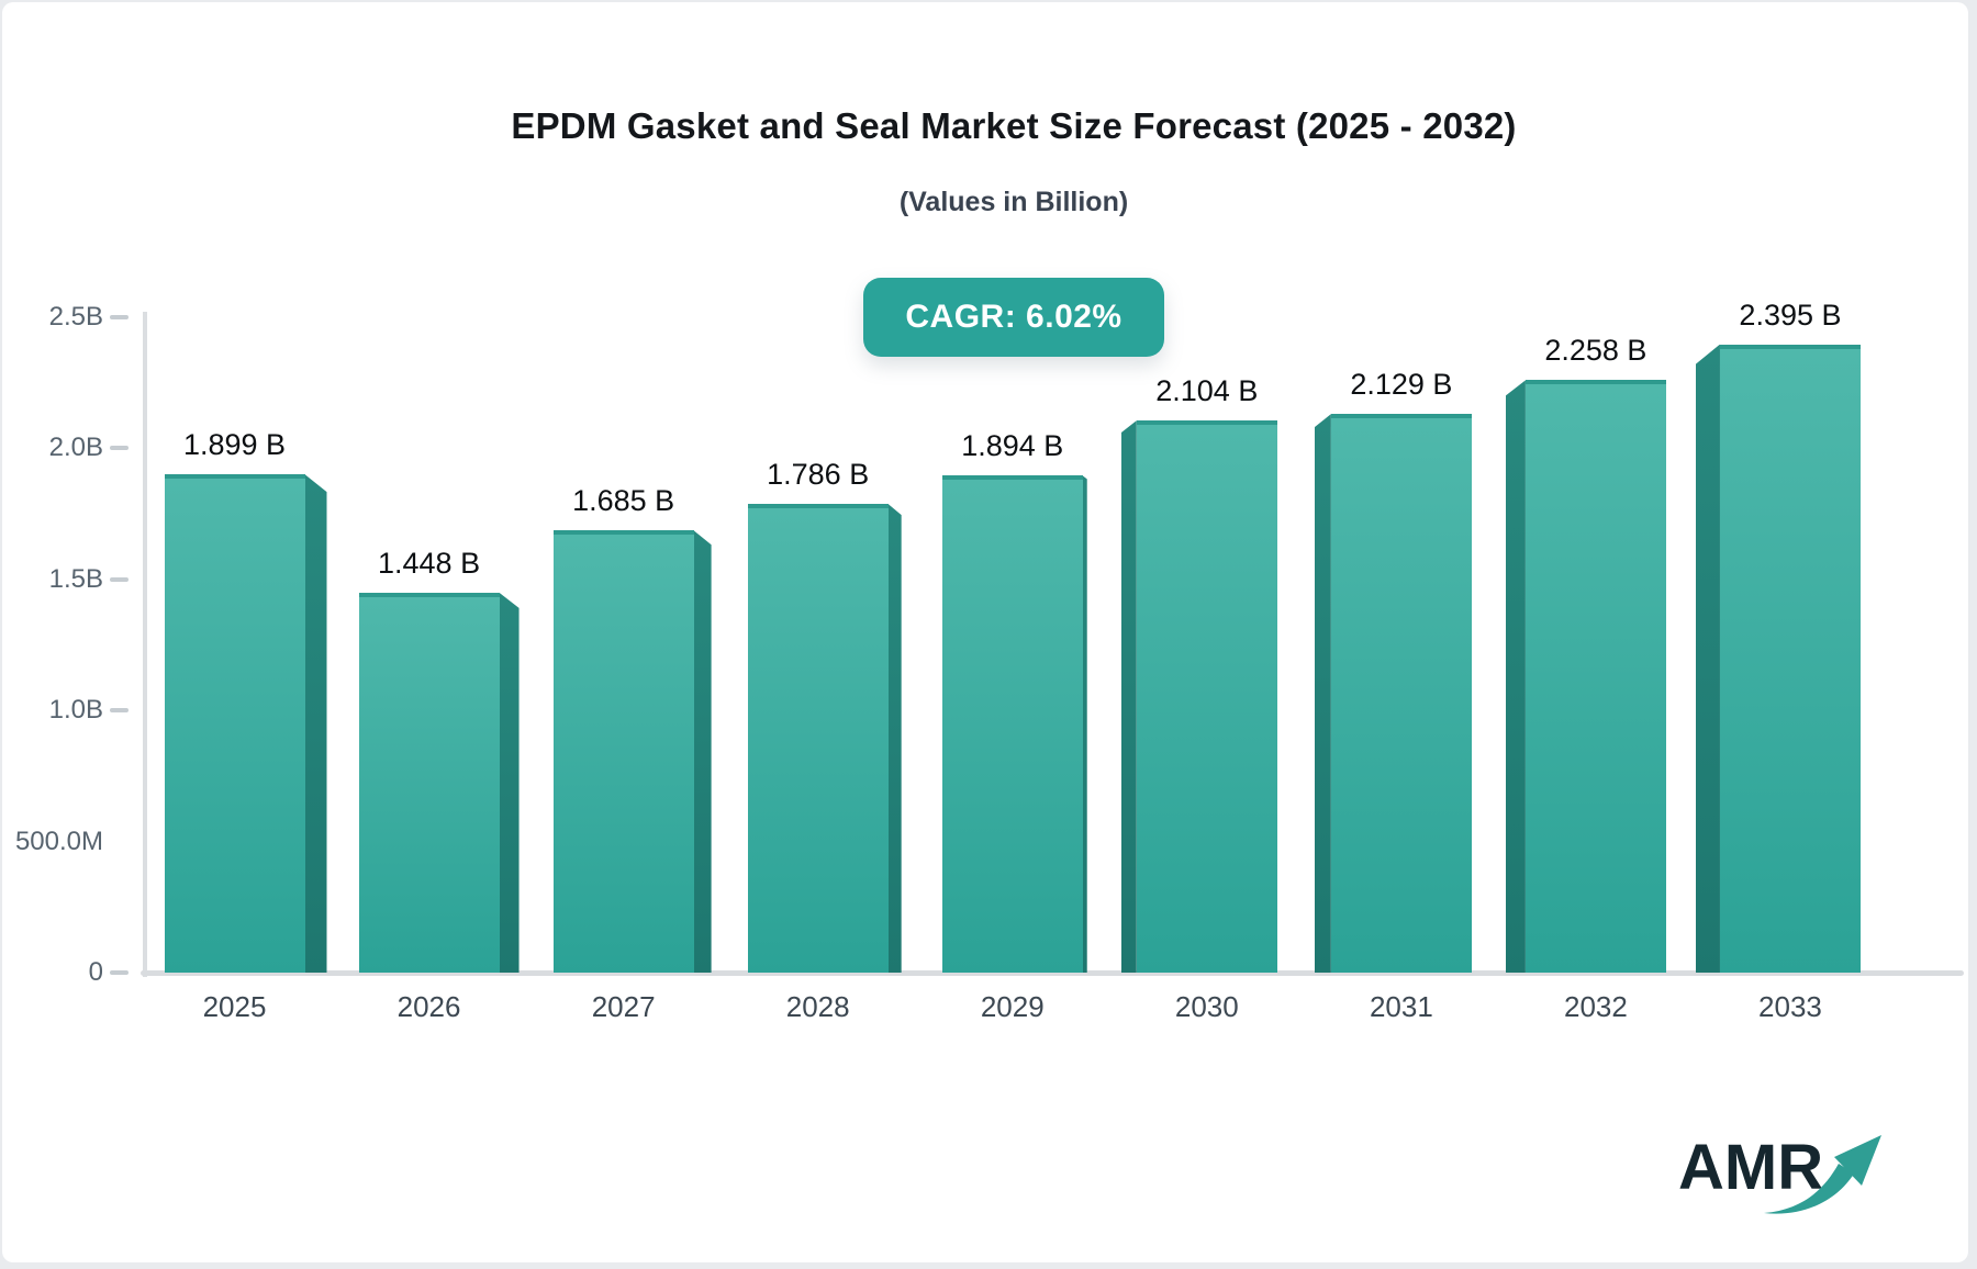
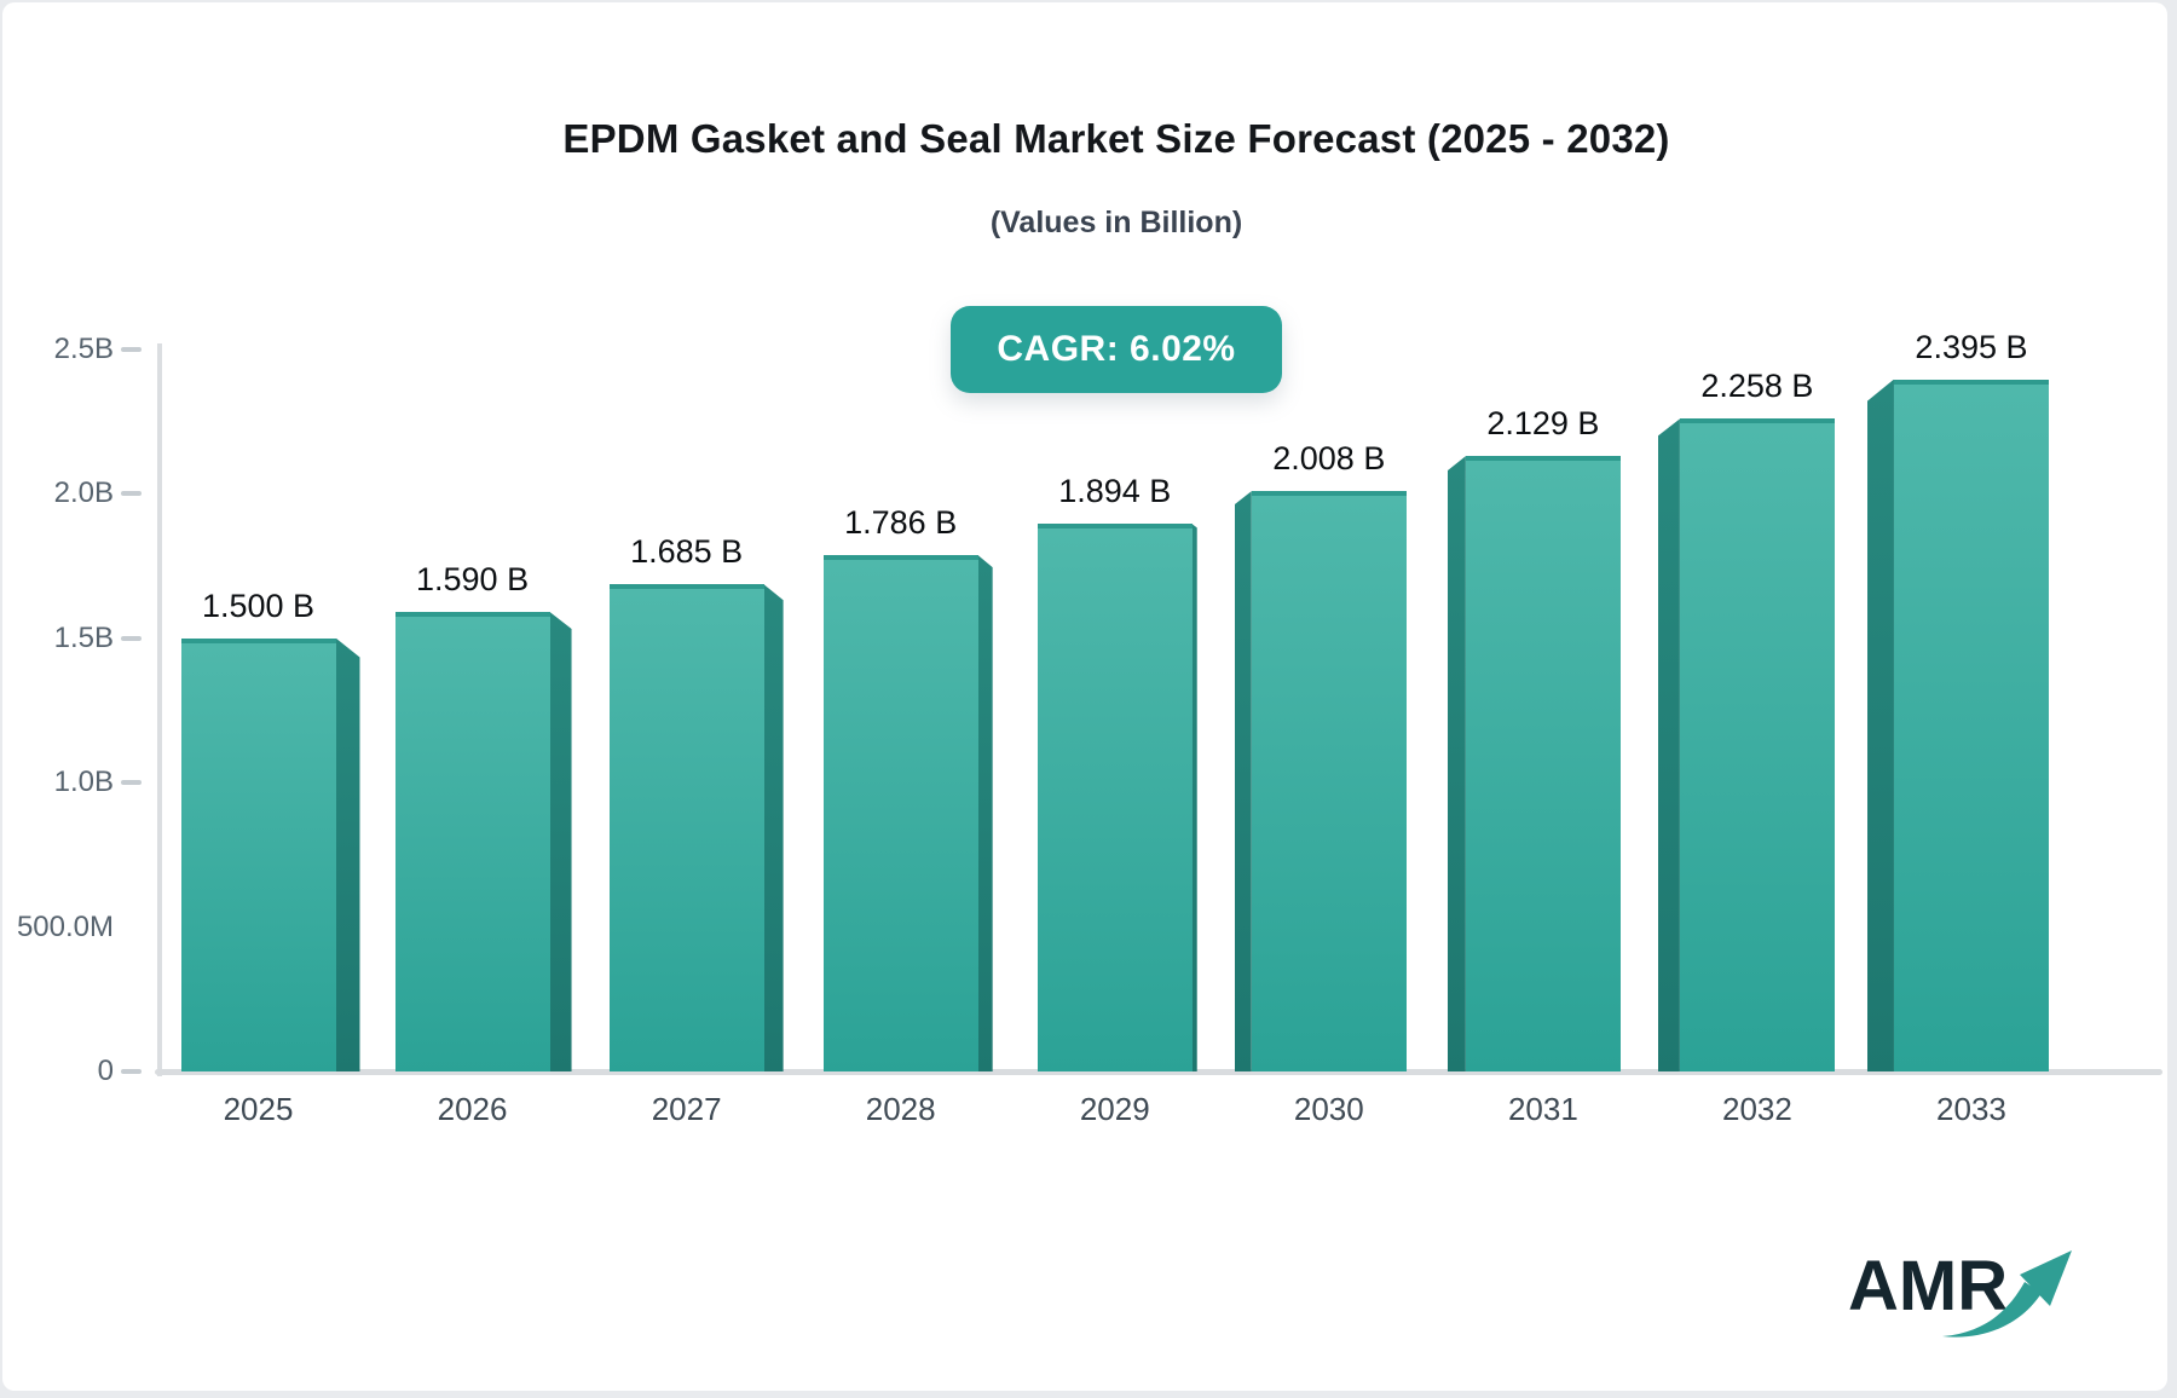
2025: 1.899 -> 1.500
2026: 1.448 -> 1.590
2030: 2.104 -> 2.008
